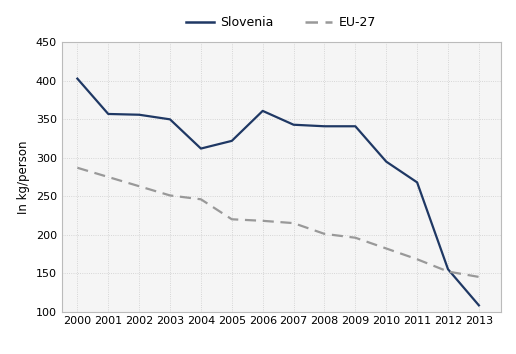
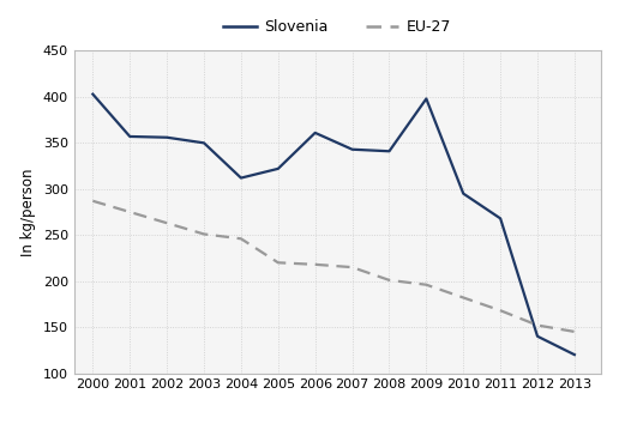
Slovenia/2009: 341 -> 398
Slovenia/2012: 155 -> 140
Slovenia/2013: 108 -> 120
